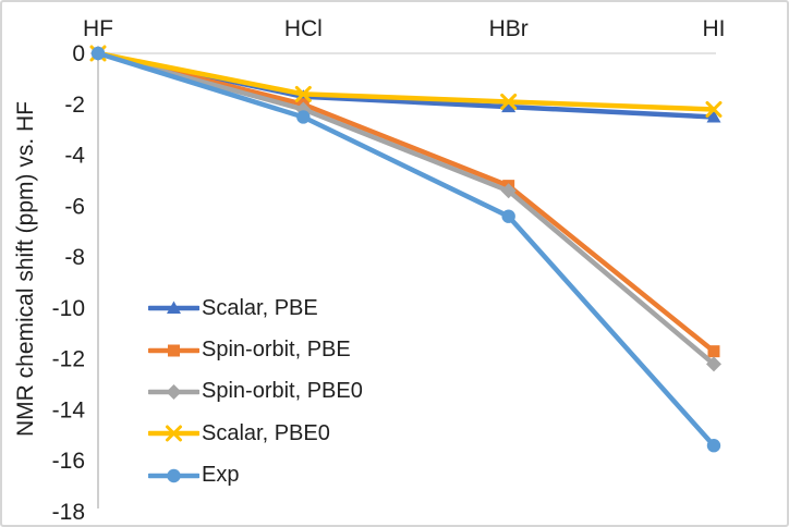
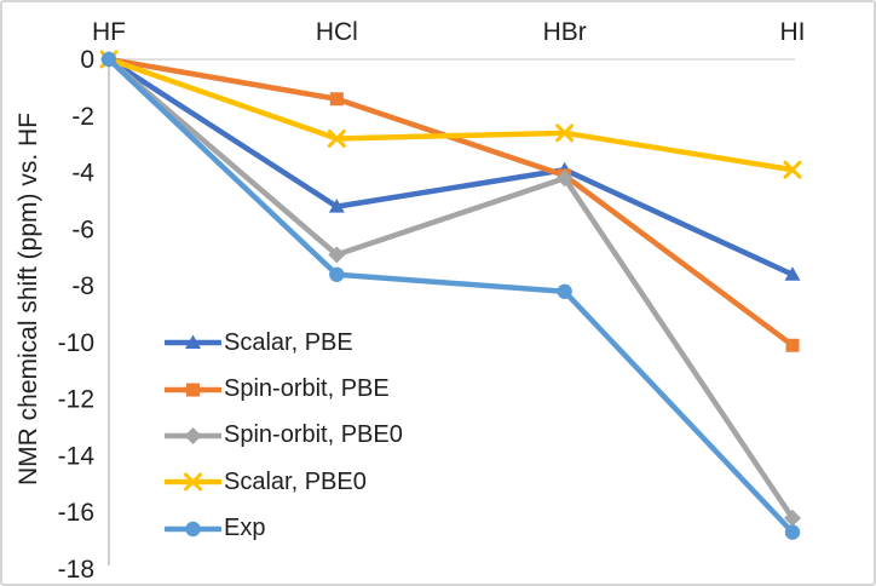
Scalar, PBE/HCl: -1.7 -> -5.2
Spin-orbit, PBE/HCl: -2.0 -> -1.4
Spin-orbit, PBE0/HCl: -2.2 -> -6.9
Scalar, PBE0/HCl: -1.6 -> -2.8
Exp/HCl: -2.5 -> -7.6
Scalar, PBE/HBr: -2.1 -> -3.9
Spin-orbit, PBE/HBr: -5.2 -> -4.1
Spin-orbit, PBE0/HBr: -5.4 -> -4.2
Scalar, PBE0/HBr: -1.9 -> -2.6
Exp/HBr: -6.4 -> -8.2
Scalar, PBE/HI: -2.5 -> -7.6
Spin-orbit, PBE/HI: -11.7 -> -10.1
Spin-orbit, PBE0/HI: -12.2 -> -16.2
Scalar, PBE0/HI: -2.2 -> -3.9
Exp/HI: -15.4 -> -16.7
